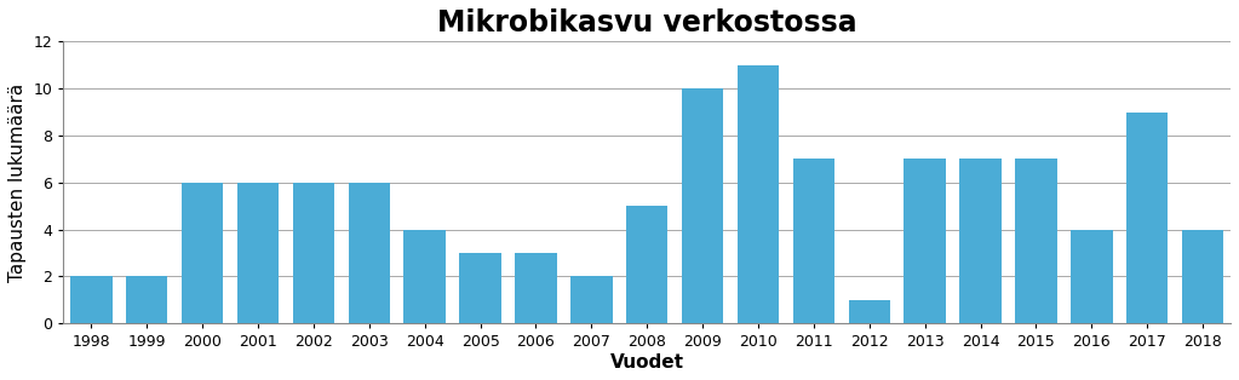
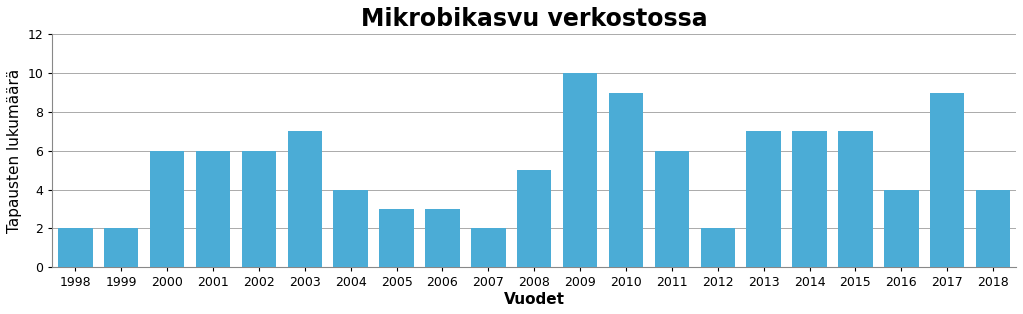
2003: 6 -> 7
2010: 11 -> 9
2011: 7 -> 6
2012: 1 -> 2
